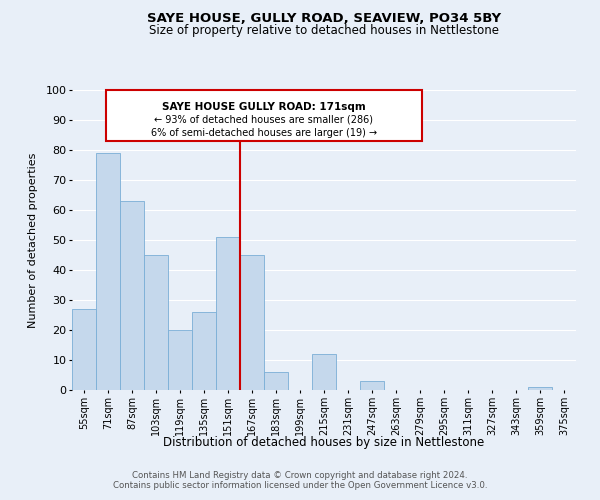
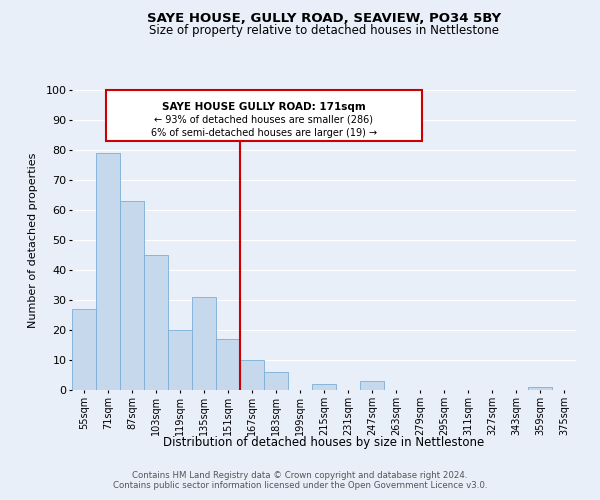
135sqm: 26 -> 31
151sqm: 51 -> 17
167sqm: 45 -> 10
215sqm: 12 -> 2
